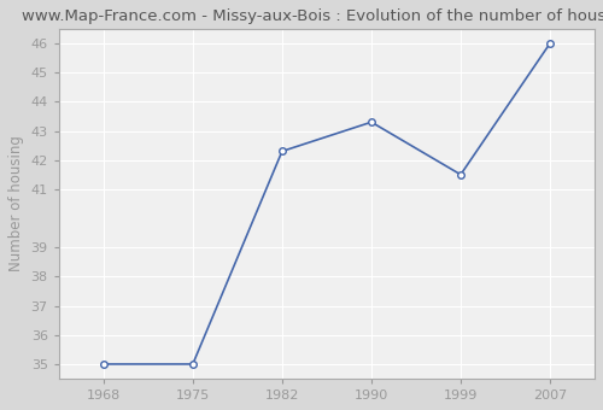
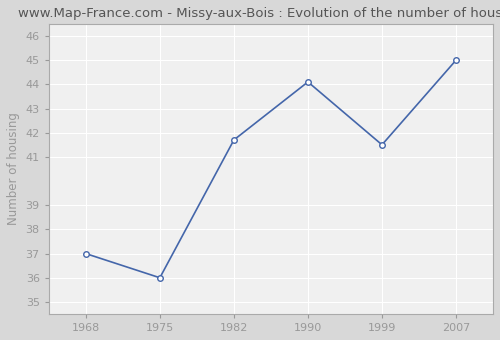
1968: 35.0 -> 37.0
1975: 35.0 -> 36.0
1982: 42.3 -> 41.7
1990: 43.3 -> 44.1
2007: 46.0 -> 45.0
